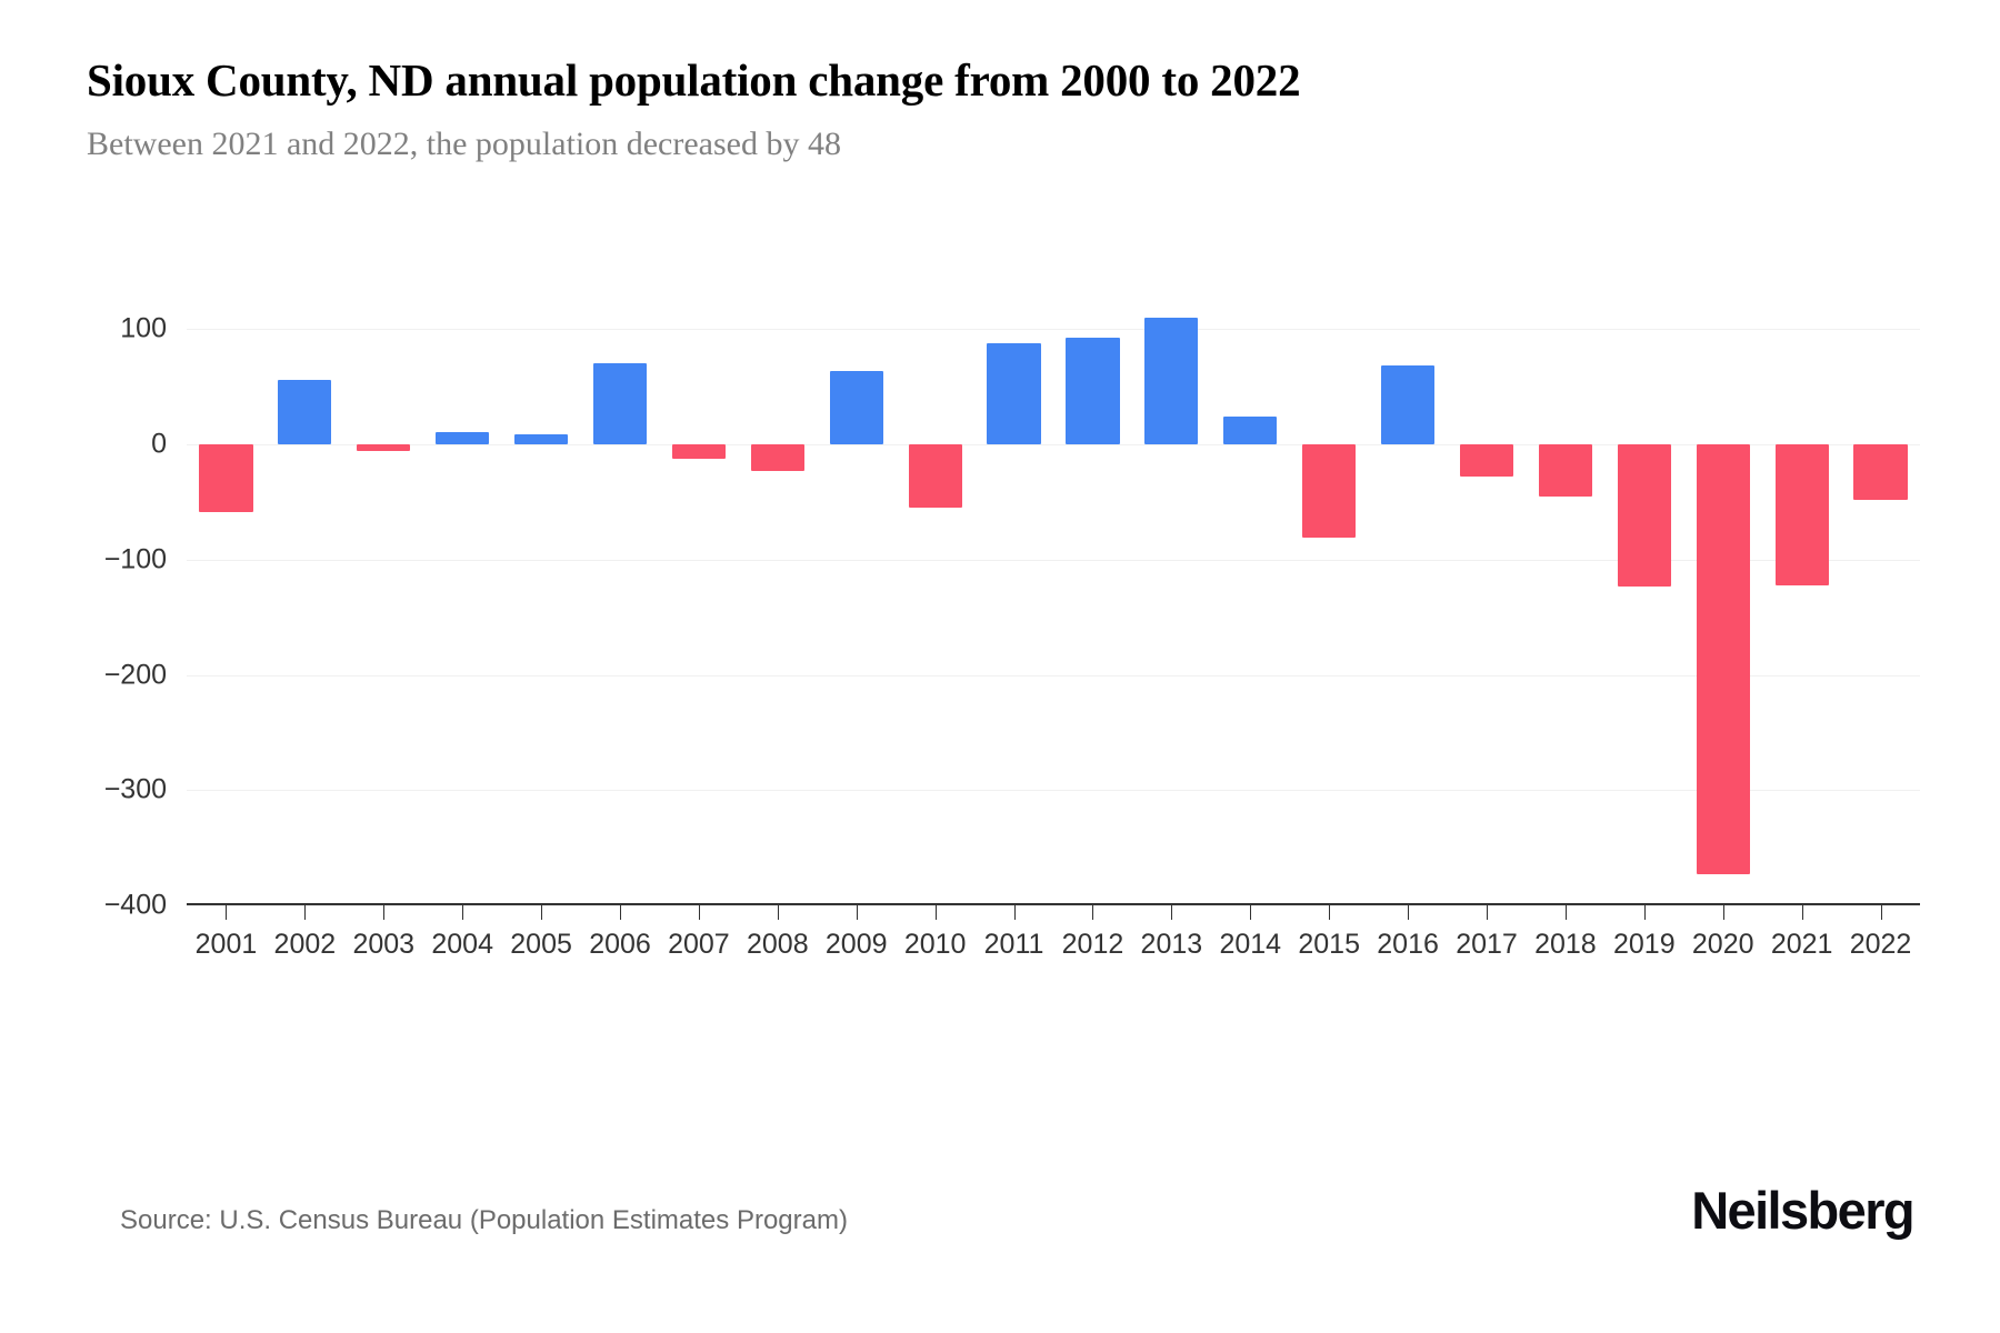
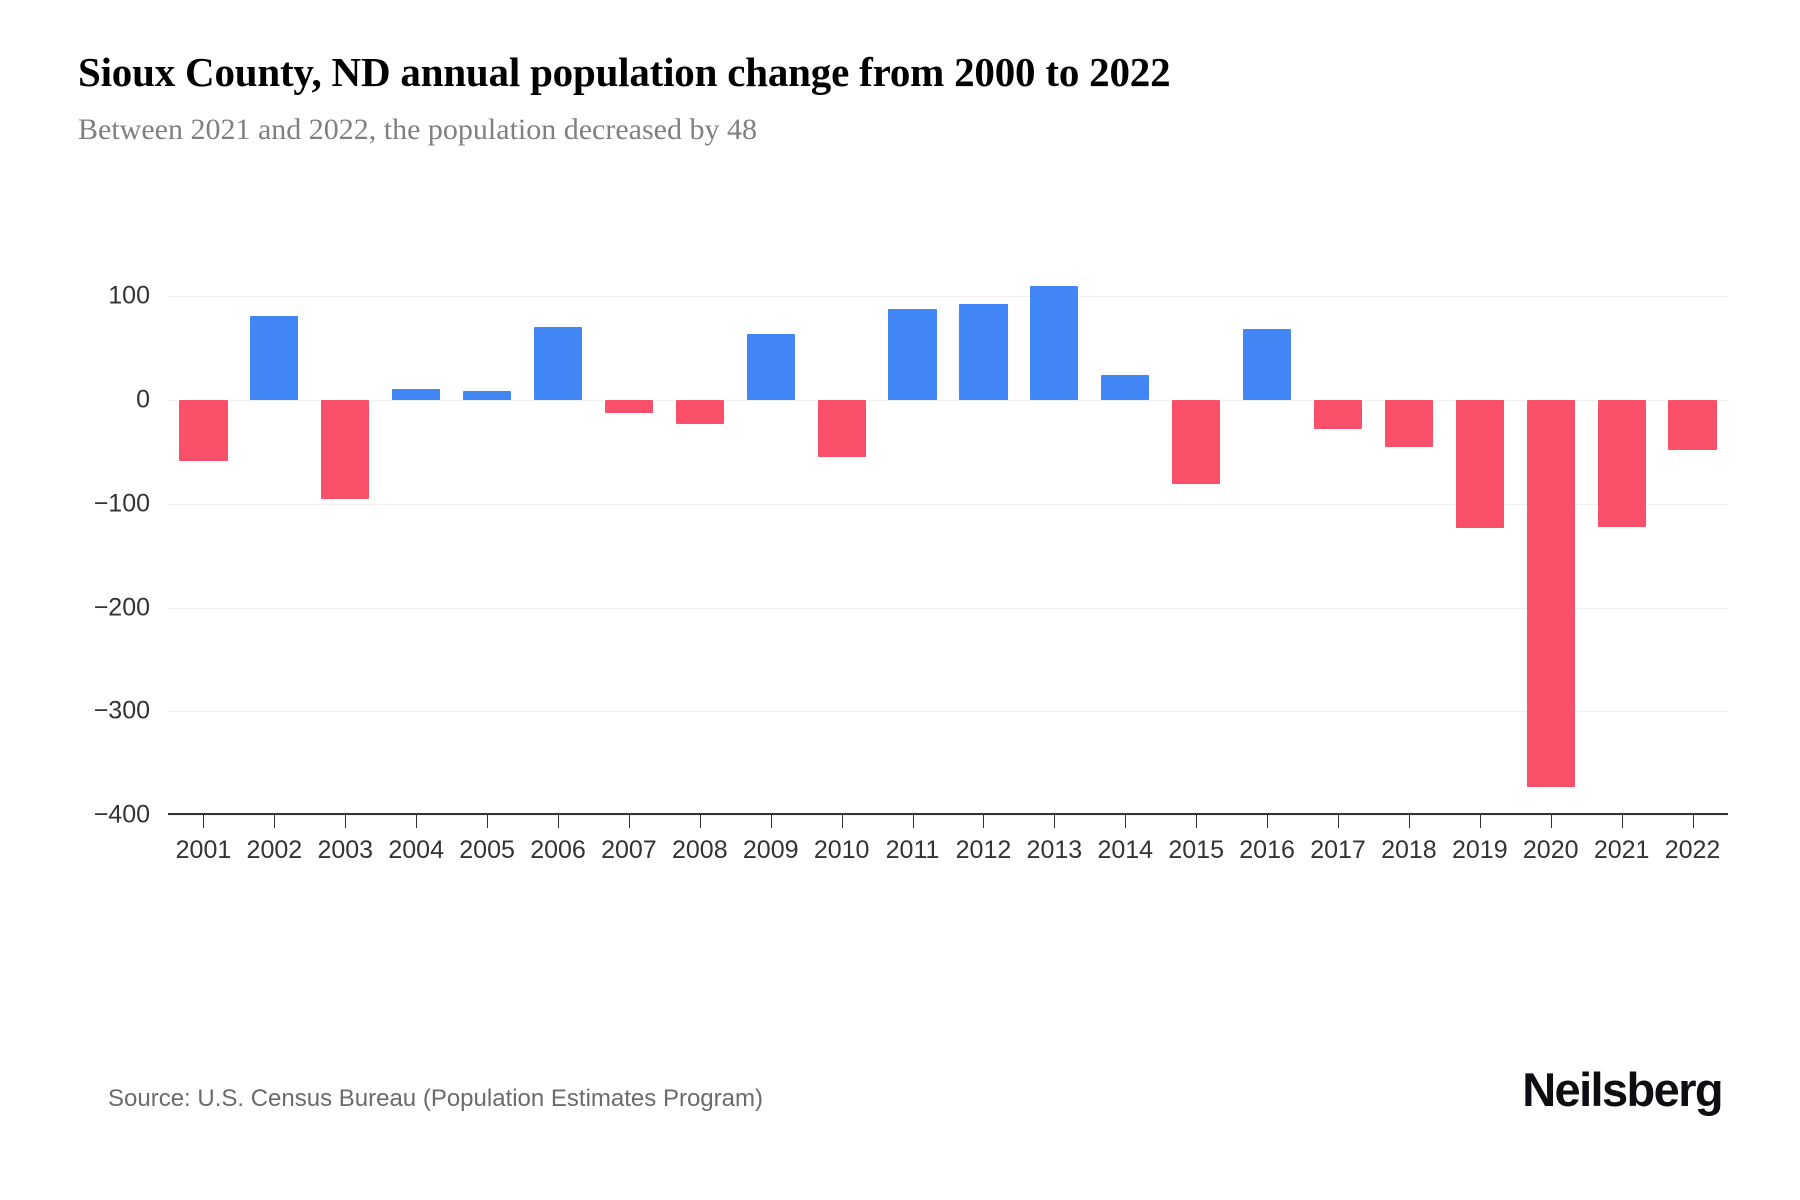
2002: 56 -> 81
2003: -6 -> -95
